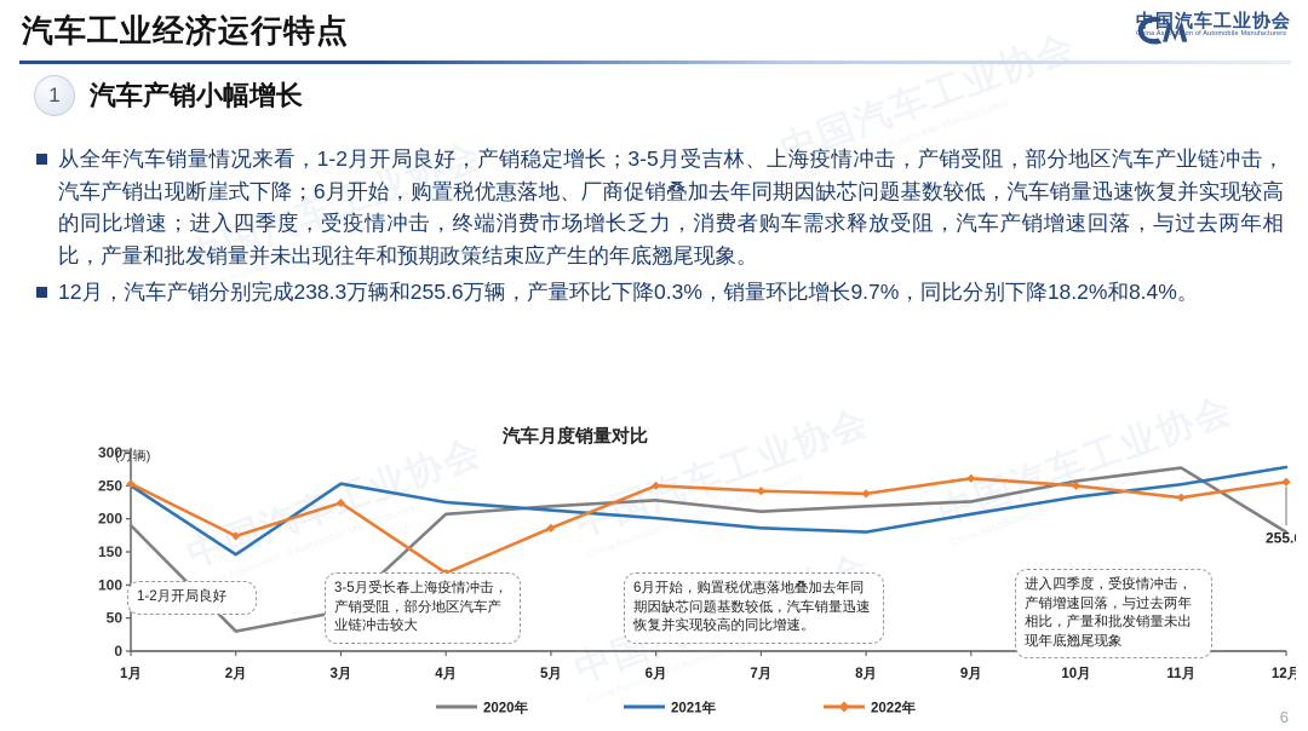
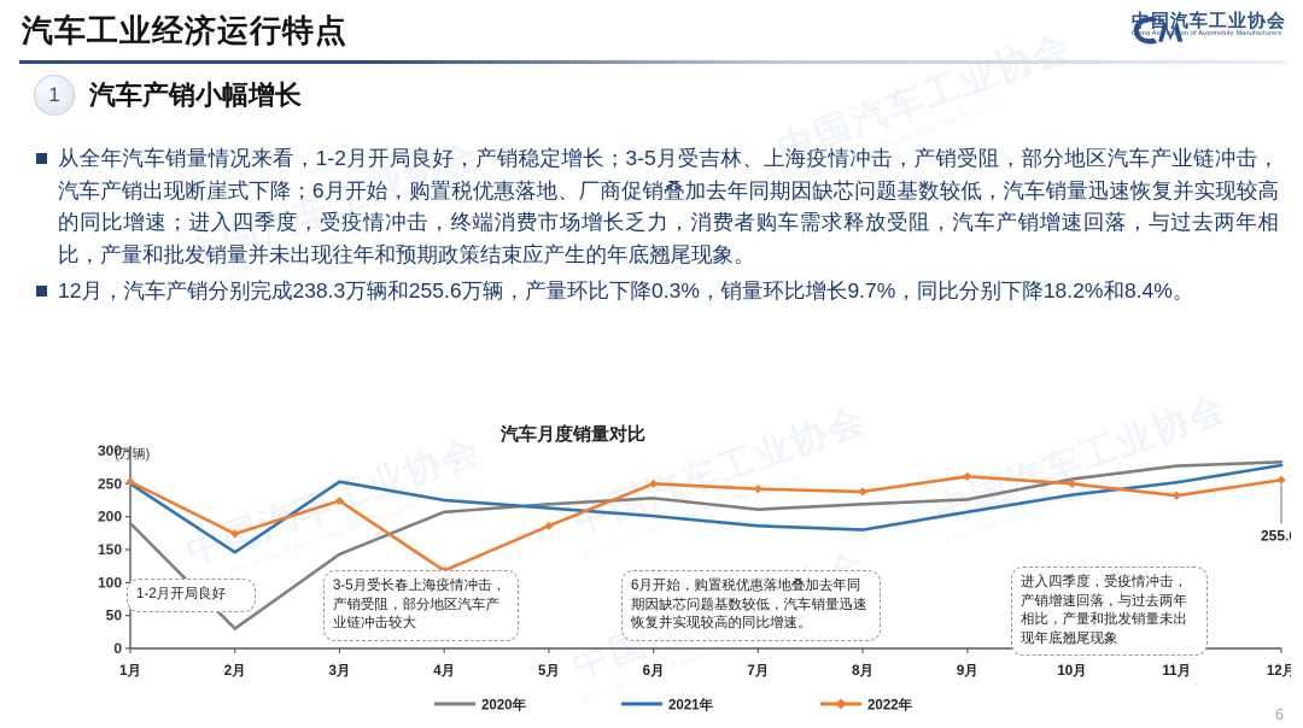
2020年/3月: 60 -> 140
2020年/12月: 180 -> 280
